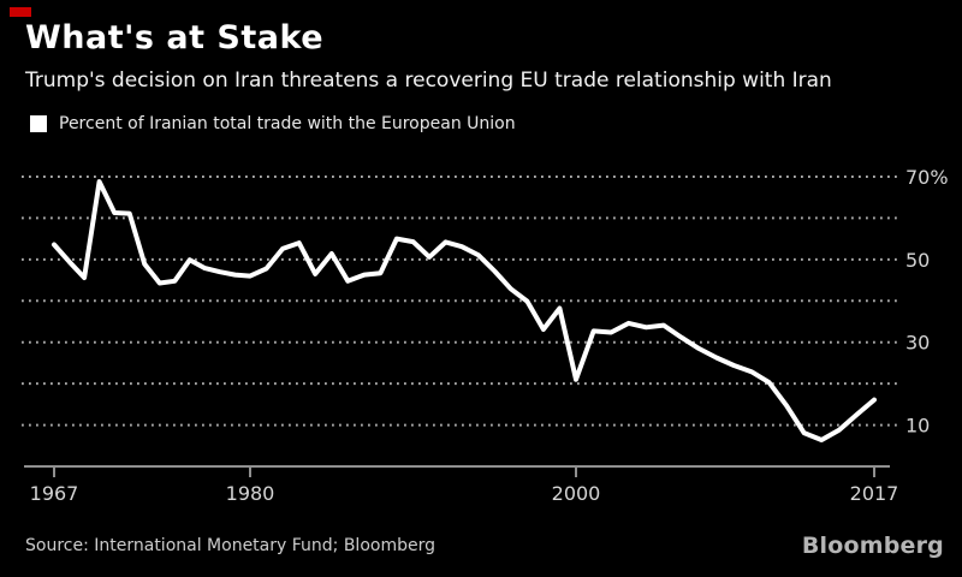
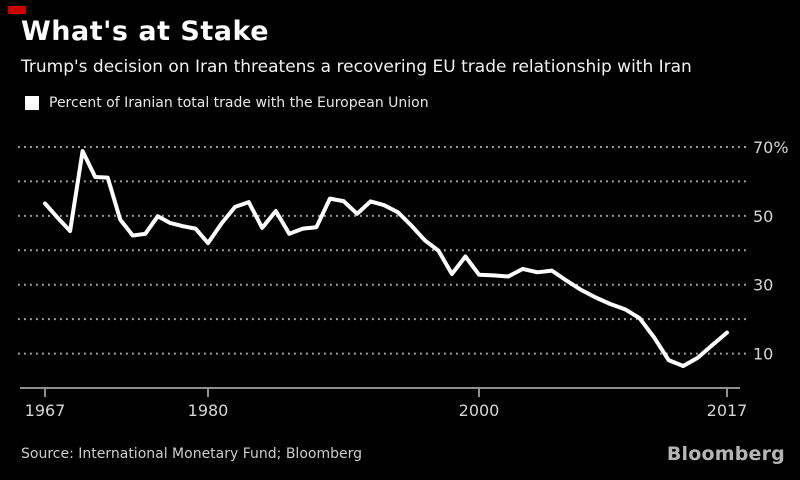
1980: 46% -> 42%
2000: 21% -> 33%
